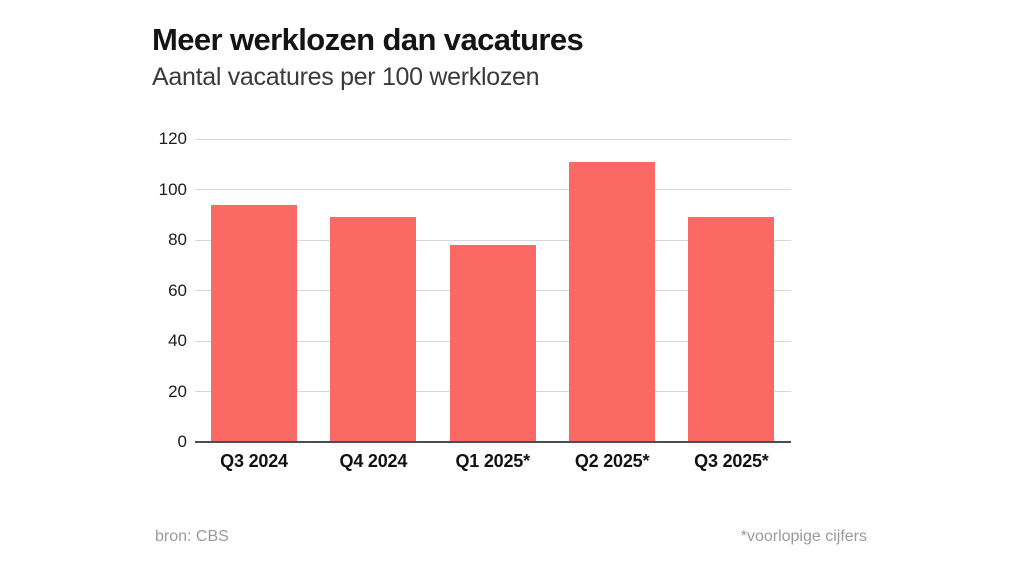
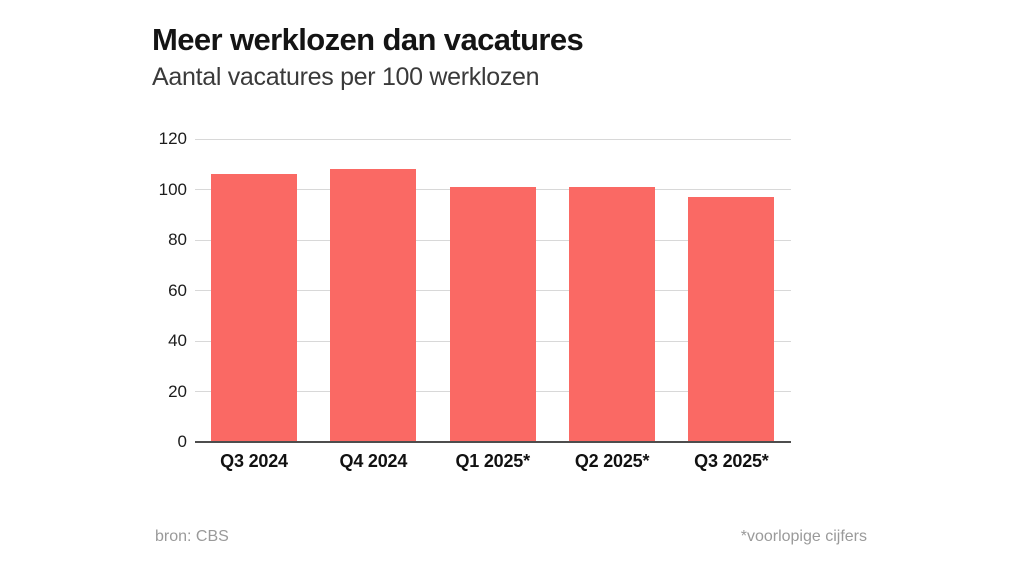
Q3 2024: 94 -> 106
Q4 2024: 89 -> 108
Q1 2025*: 78 -> 101
Q2 2025*: 111 -> 101
Q3 2025*: 89 -> 97
